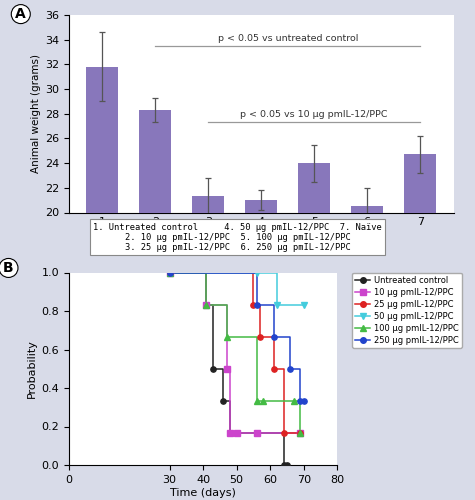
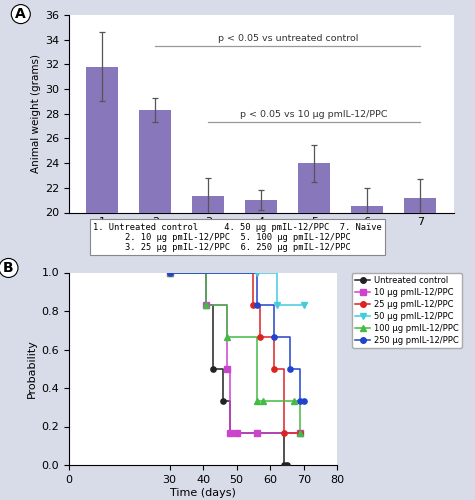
7: 24.7 -> 21.2
